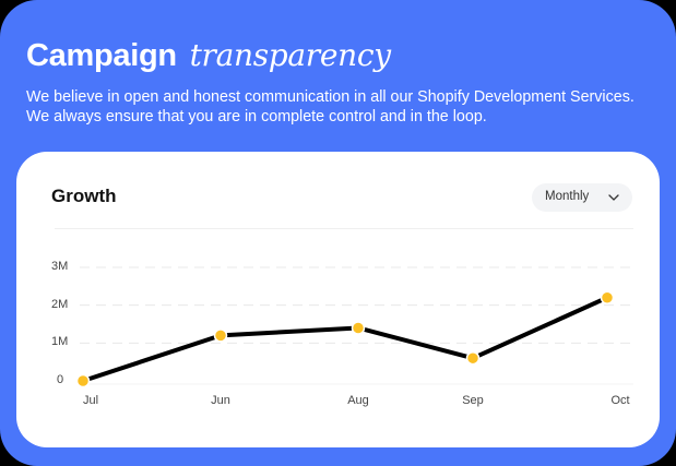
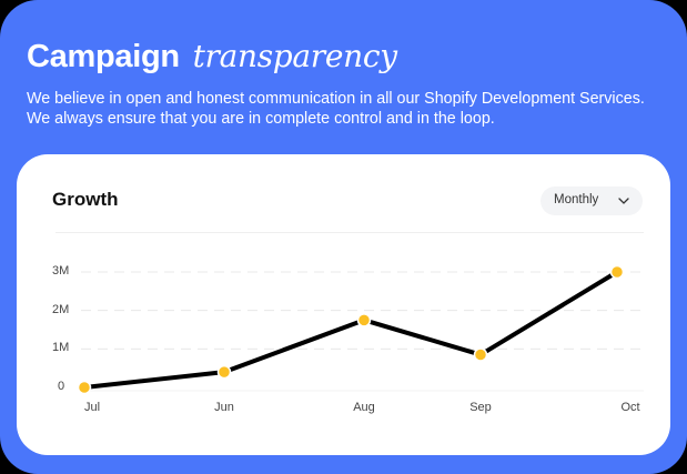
Jun: 1.2M -> 0.4M
Aug: 1.4M -> 1.8M
Sep: 0.6M -> 0.8M
Oct: 2.2M -> 3.0M
